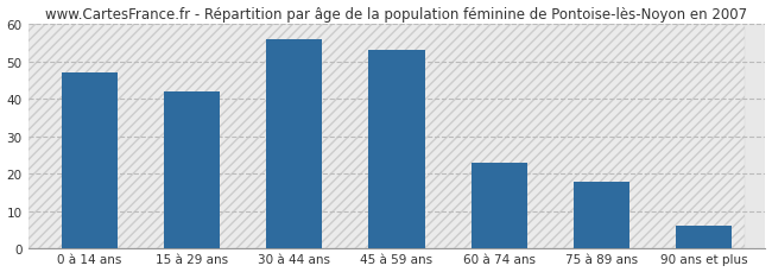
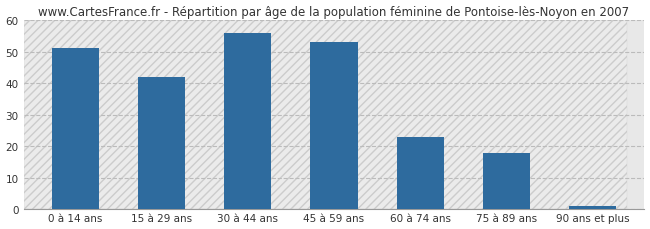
0 à 14 ans: 47 -> 51
90 ans et plus: 6 -> 1
